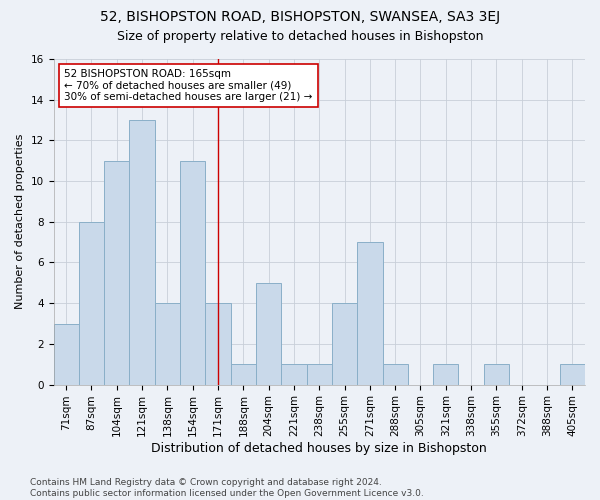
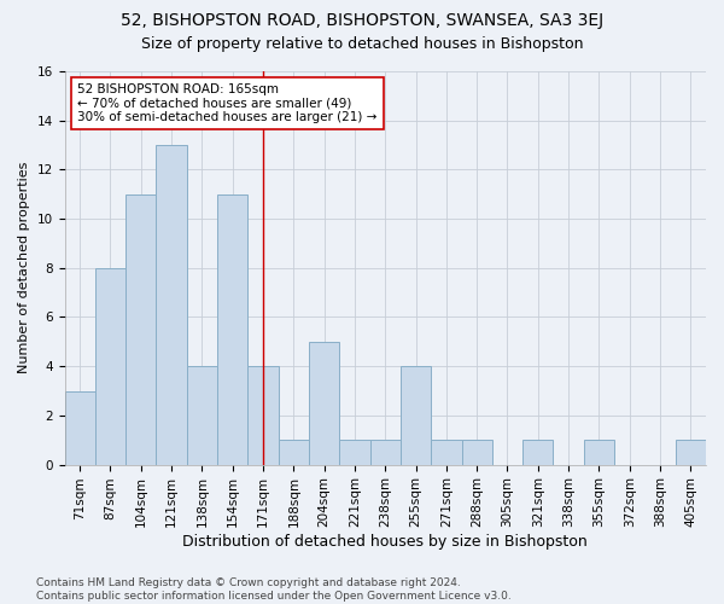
271sqm: 7 -> 1
